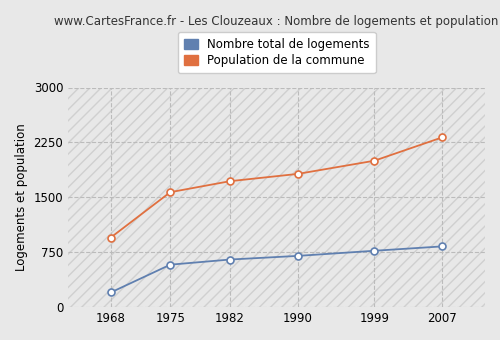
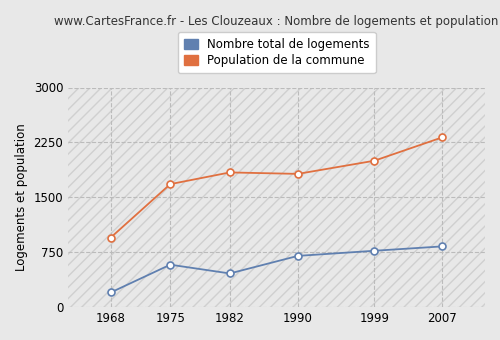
Population de la commune/1975: 1570 -> 1680
Nombre total de logements/1982: 650 -> 460
Population de la commune/1982: 1720 -> 1840
